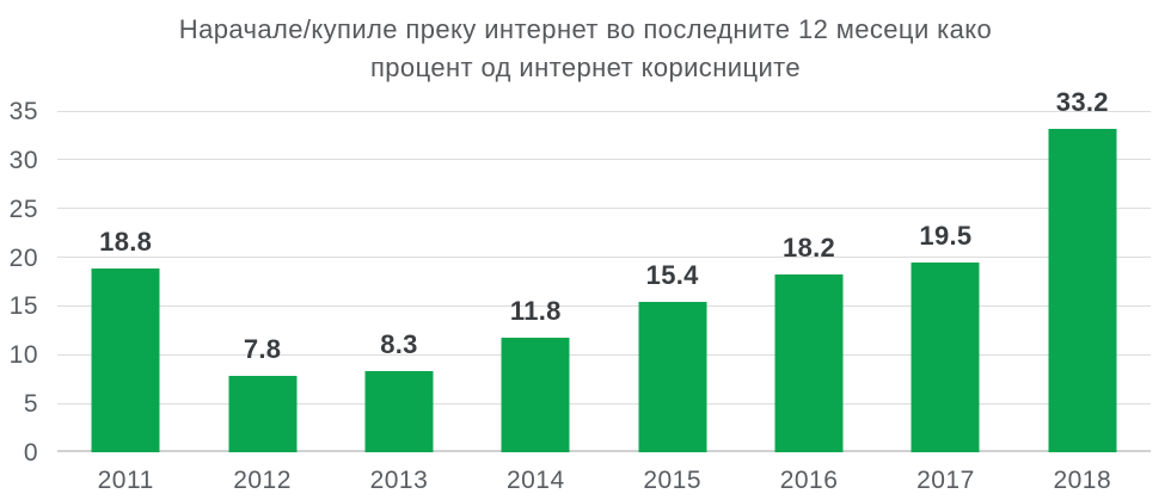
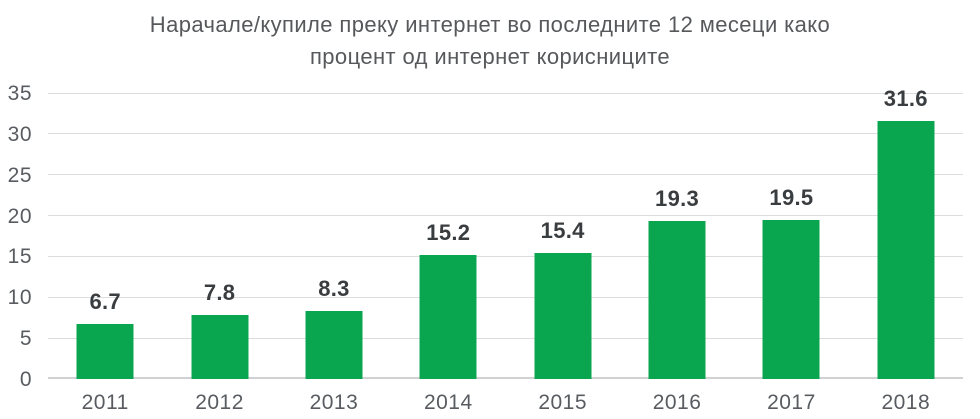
2011: 18.8 -> 6.7
2014: 11.8 -> 15.2
2016: 18.2 -> 19.3
2018: 33.2 -> 31.6
